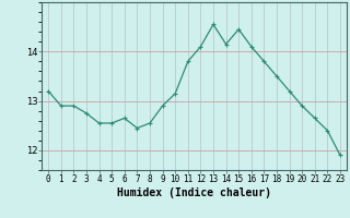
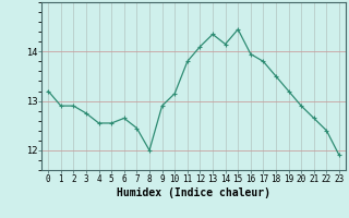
8: 12.55 -> 12.00
13: 14.55 -> 14.35
16: 14.10 -> 13.95
